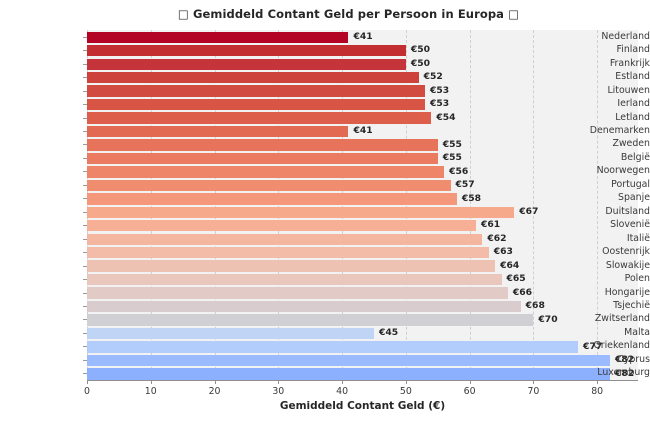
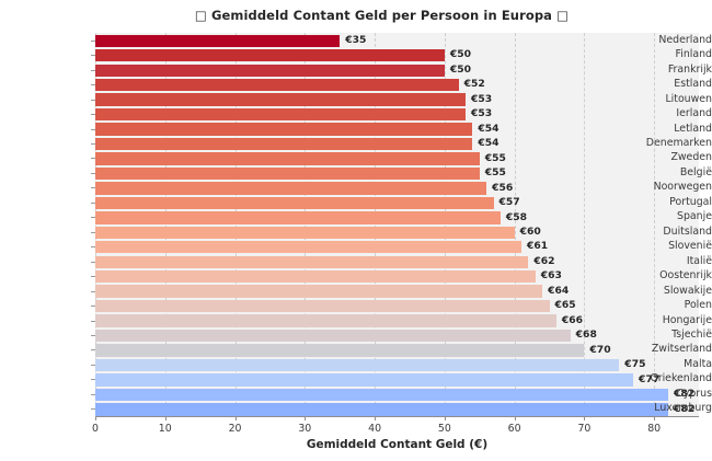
Nederland: €41 -> €35
Denemarken: €41 -> €54
Duitsland: €67 -> €60
Malta: €45 -> €75
